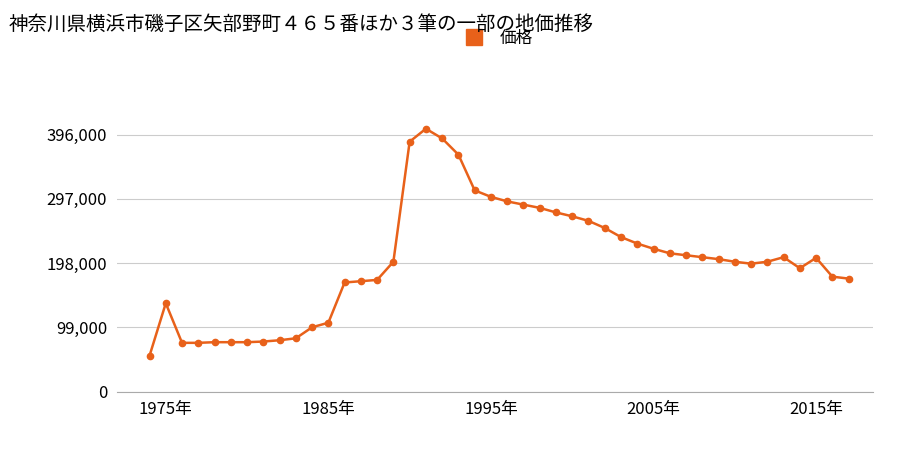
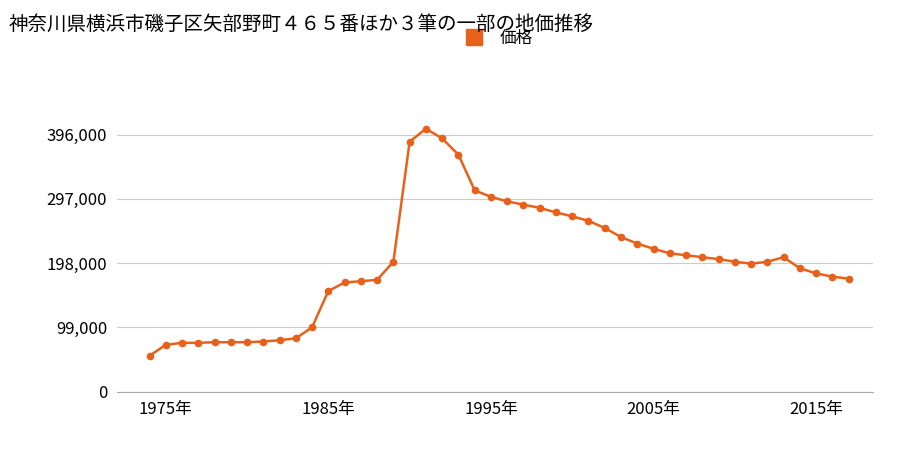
1975年: 136,000 -> 72,000
1985年: 106,000 -> 155,000
2015年: 206,000 -> 182,000
